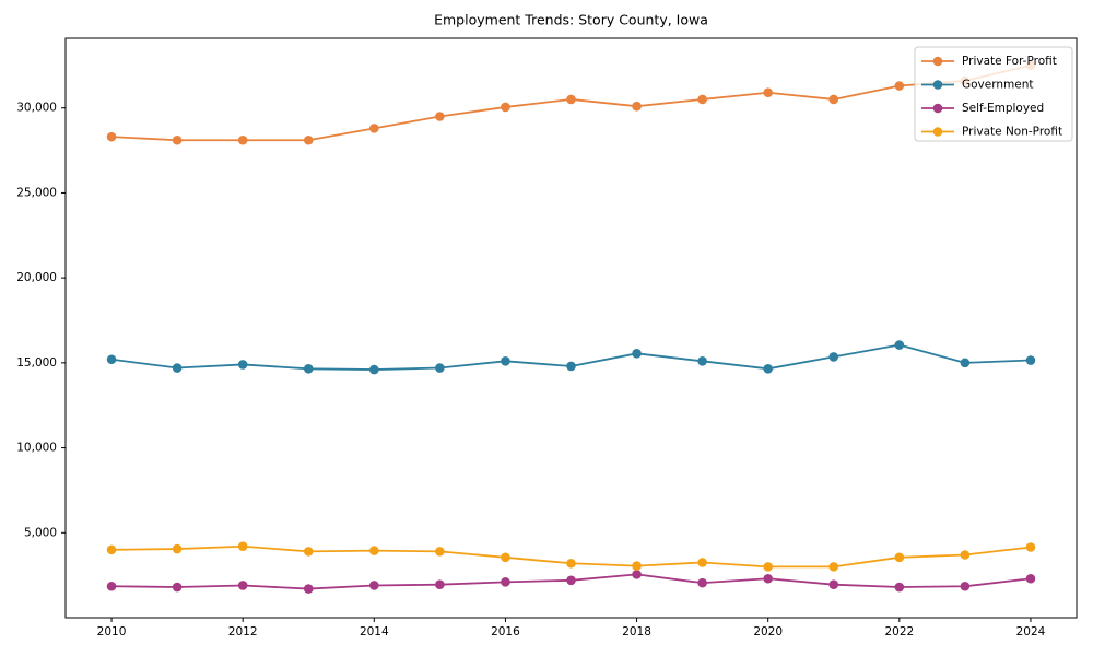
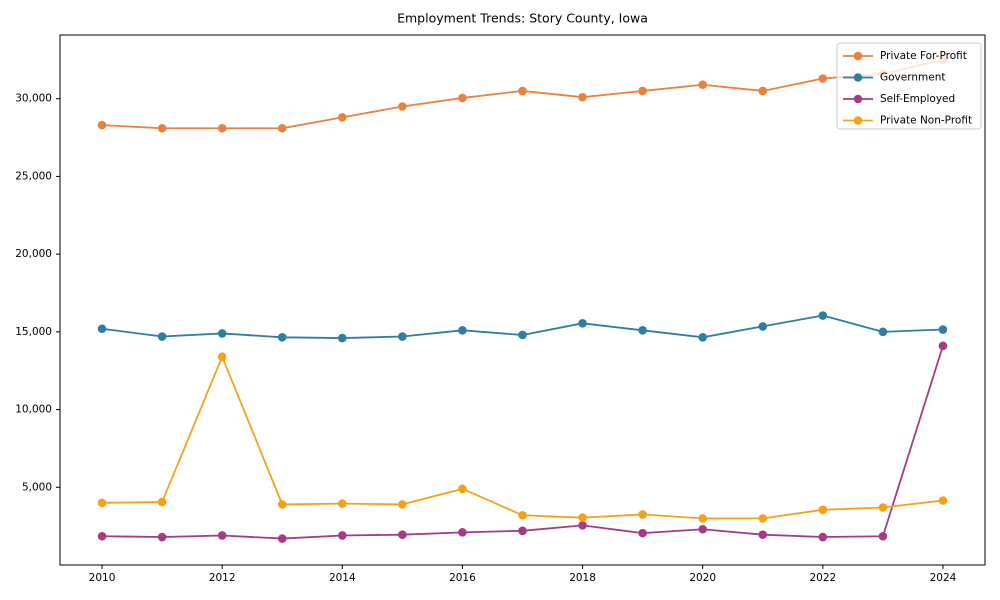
Private Non-Profit/2012: 4200 -> 13400
Private Non-Profit/2016: 3600 -> 4900
Self-Employed/2024: 2300 -> 14100
